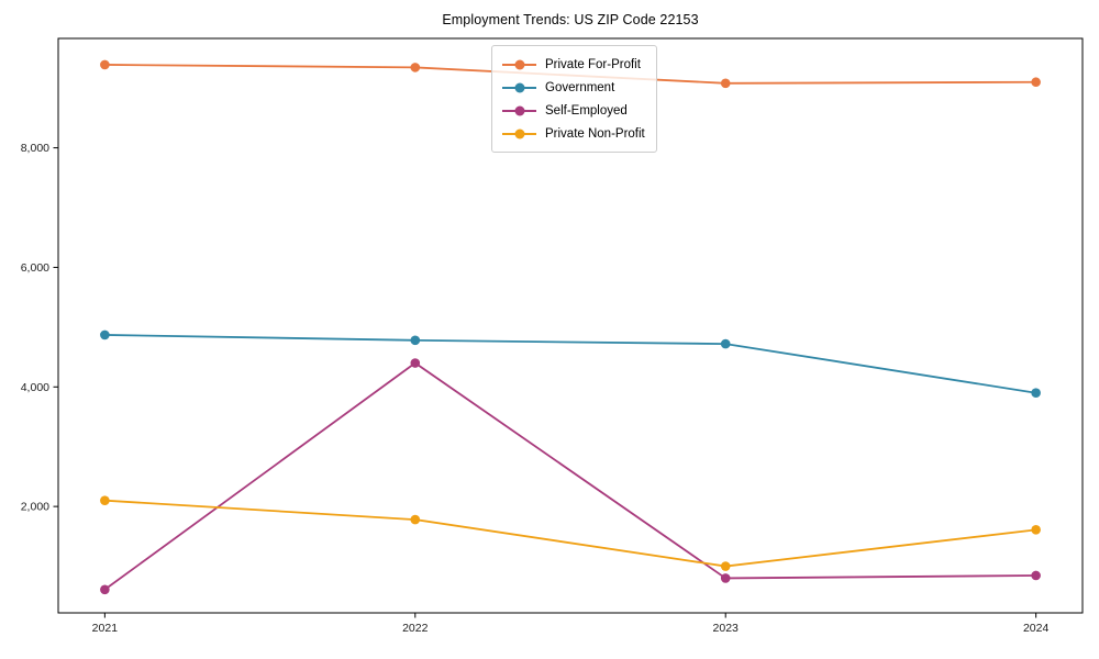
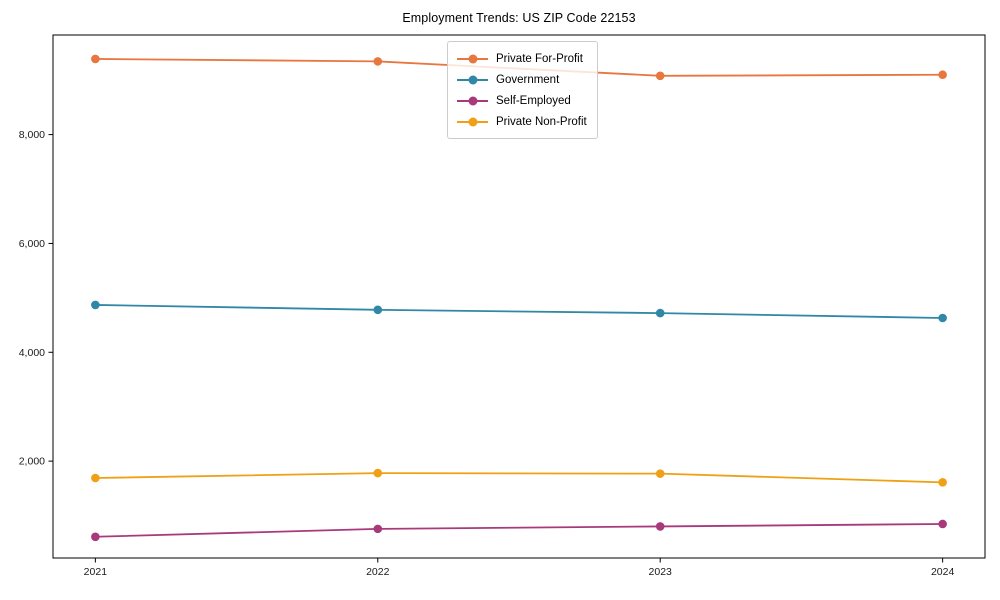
Private Non-Profit/2021: 2100 -> 1700
Self-Employed/2022: 4400 -> 800
Private Non-Profit/2023: 1000 -> 1800
Government/2024: 3900 -> 4600
